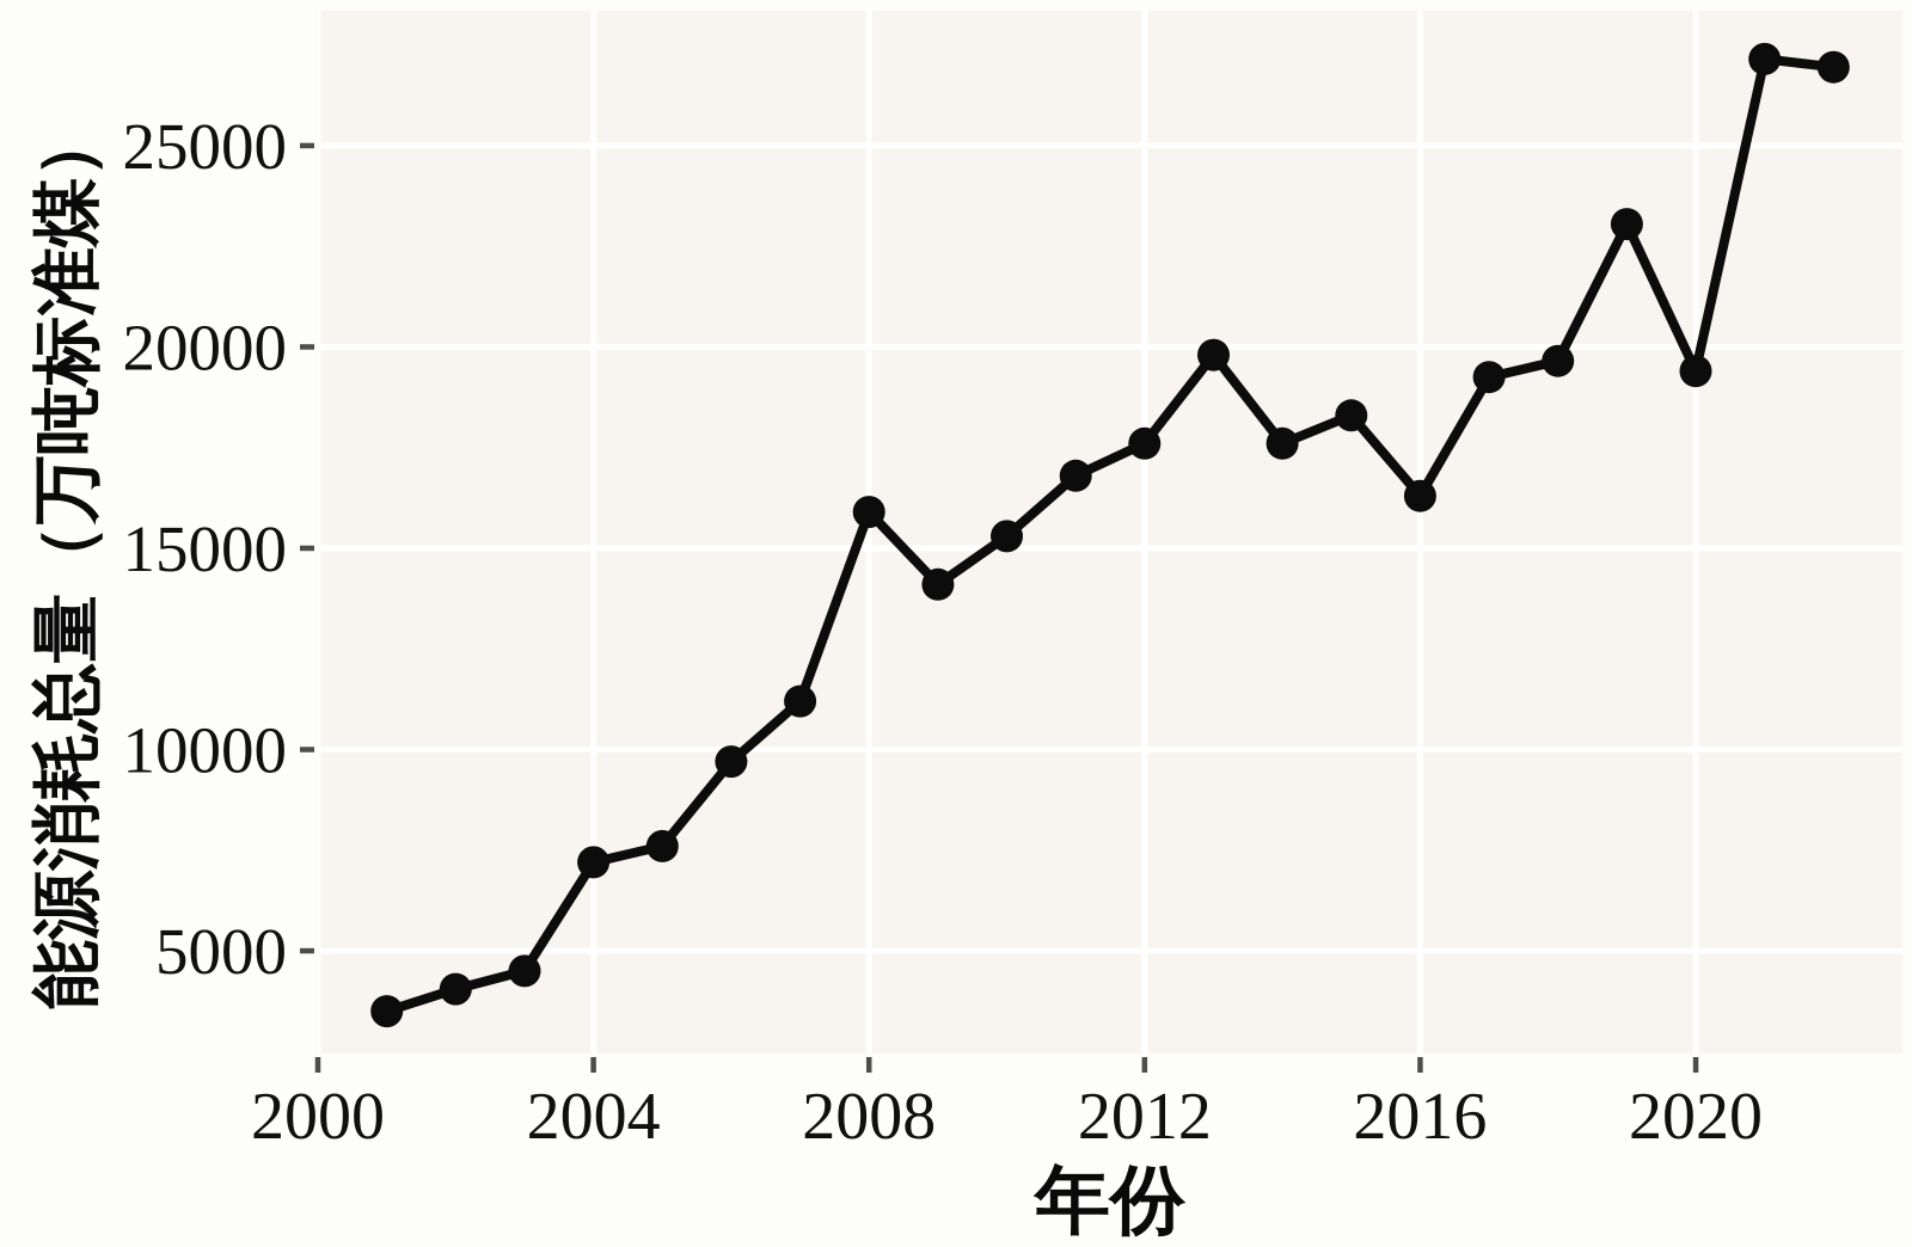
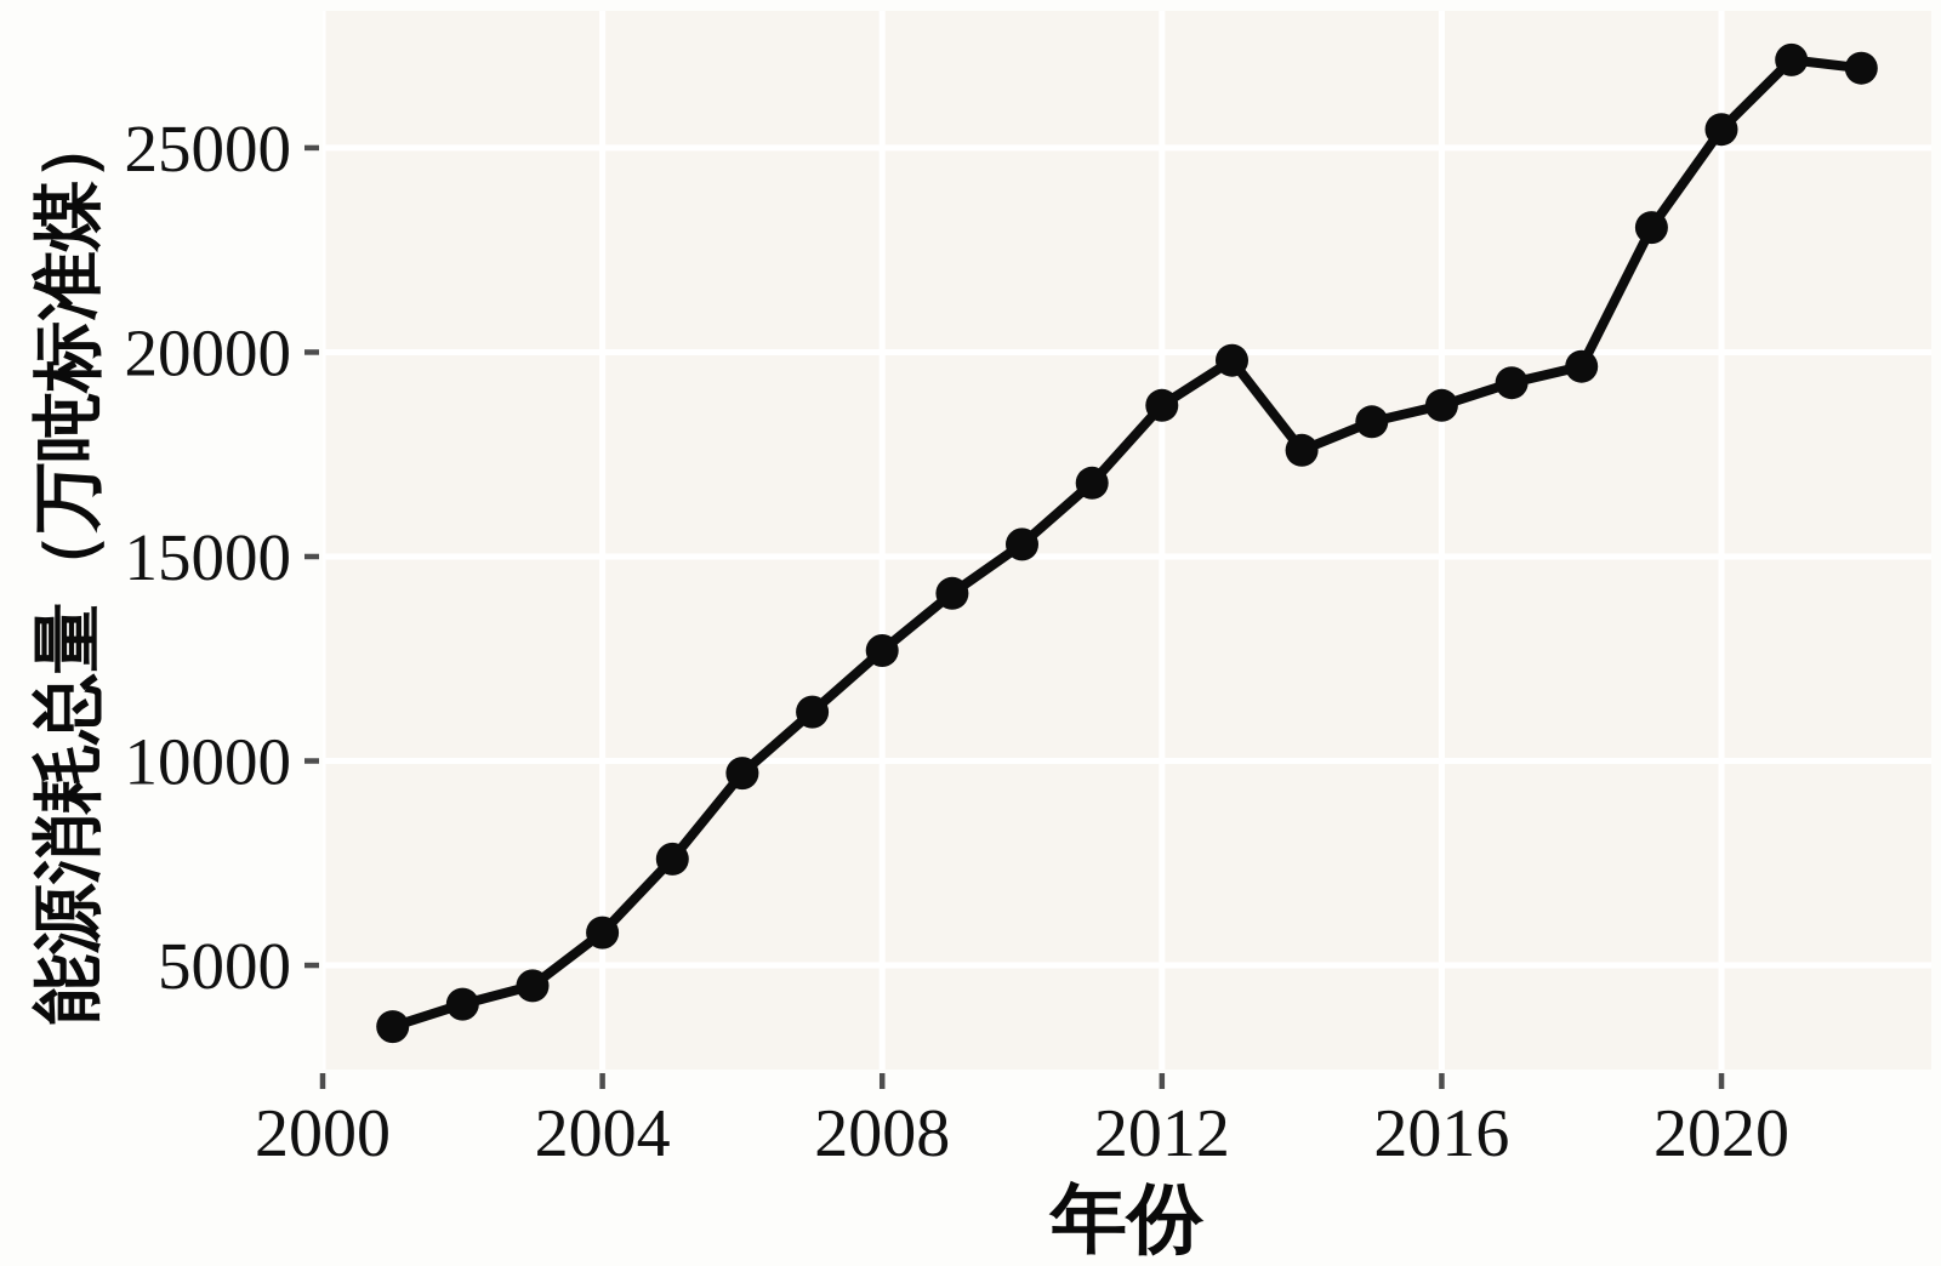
2004: 7200 -> 5800
2008: 15900 -> 12700
2012: 17600 -> 18700
2016: 16300 -> 18700
2020: 19400 -> 25400
